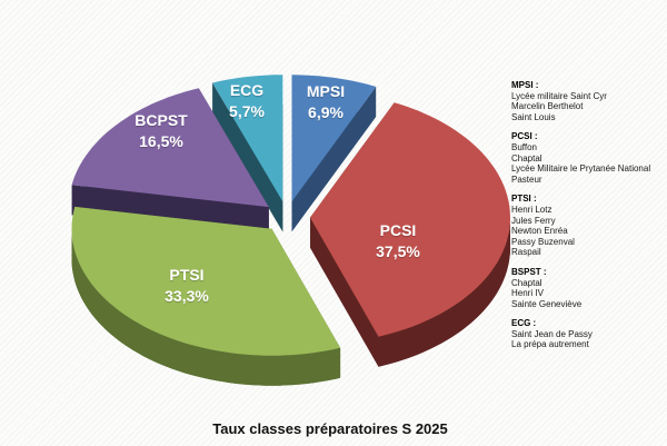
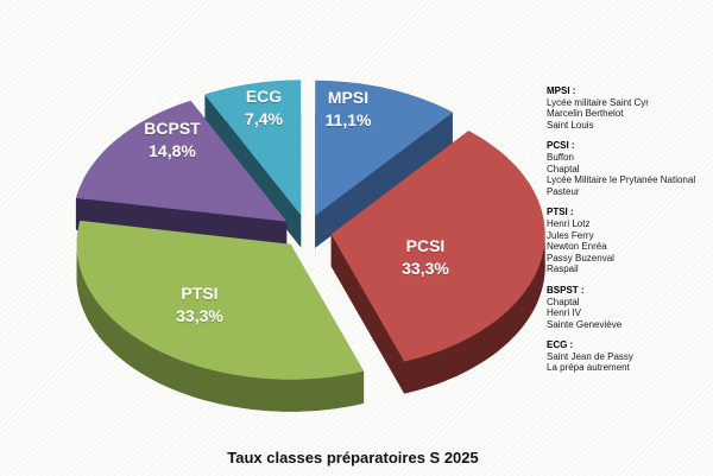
MPSI: 6,9% -> 11,1%
PCSI: 37,5% -> 33,3%
BCPST: 16,5% -> 14,8%
ECG: 5,7% -> 7,4%
